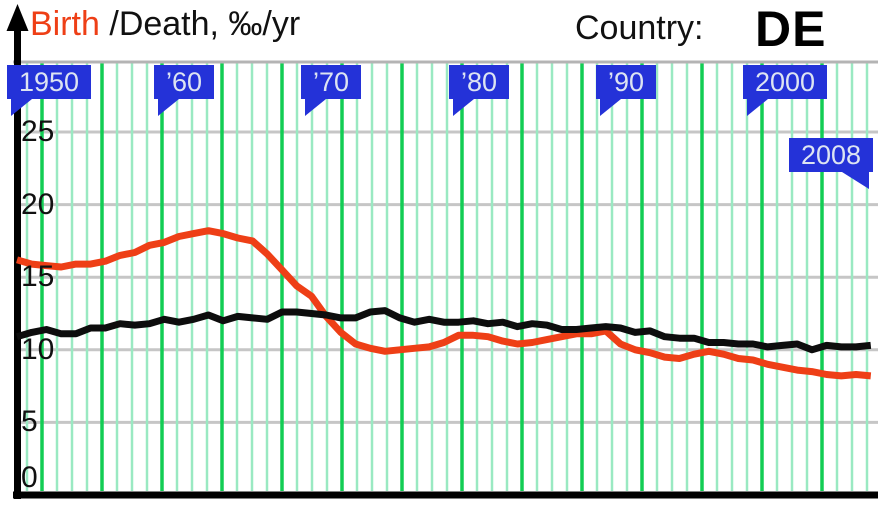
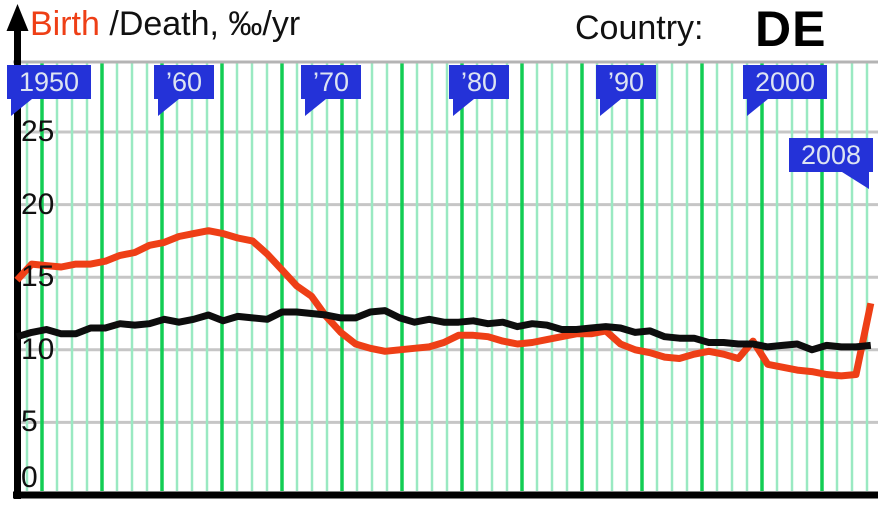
Birth/1950: 16.2 -> 14.8
Birth/2000: 9.3 -> 10.6
Birth/2008: 8.2 -> 13.2
